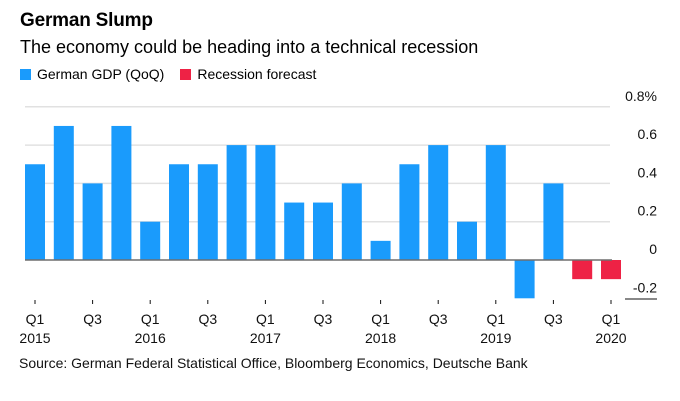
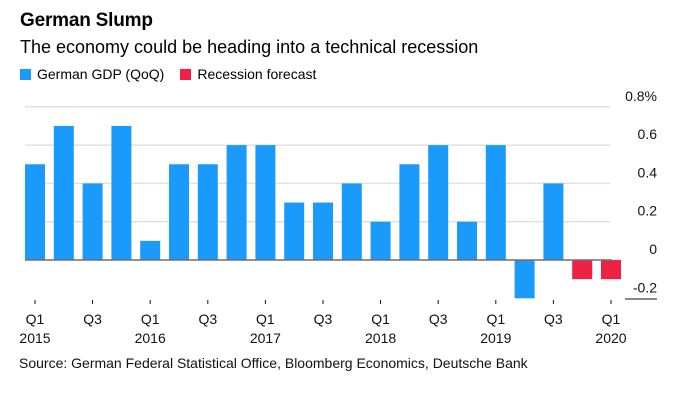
German GDP (QoQ)/Q1 2016: 0.2% -> 0.1%
German GDP (QoQ)/Q1 2018: 0.1% -> 0.2%
